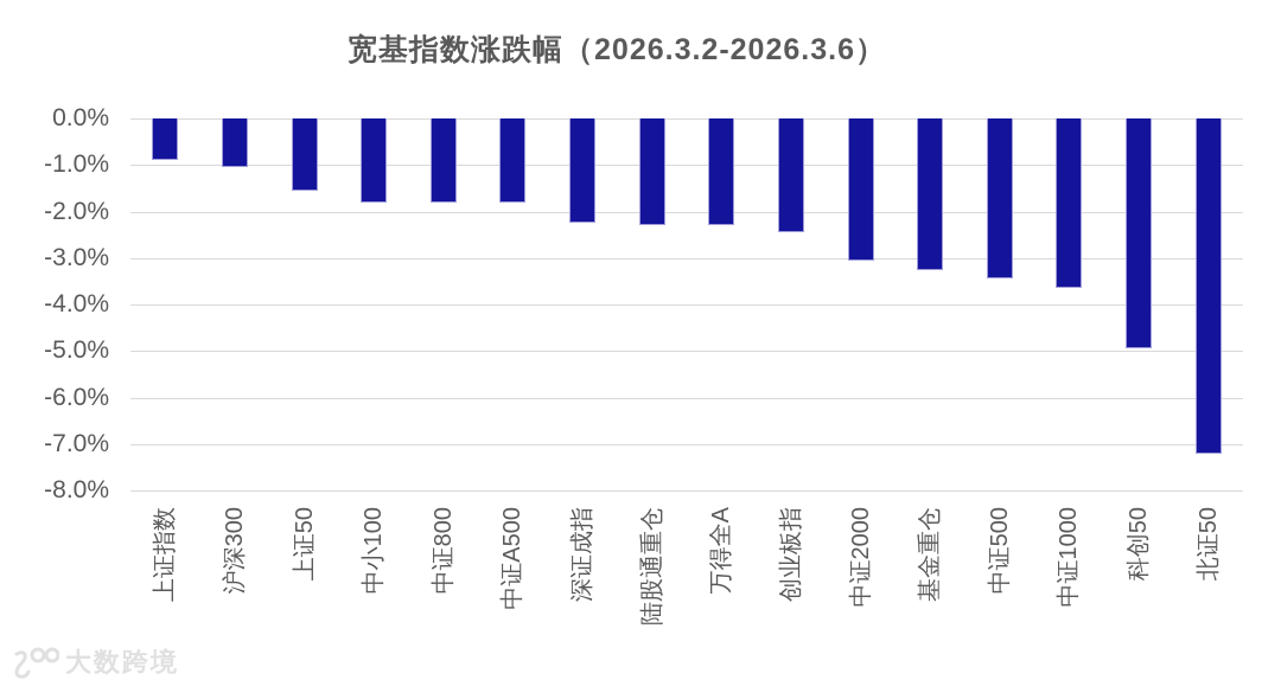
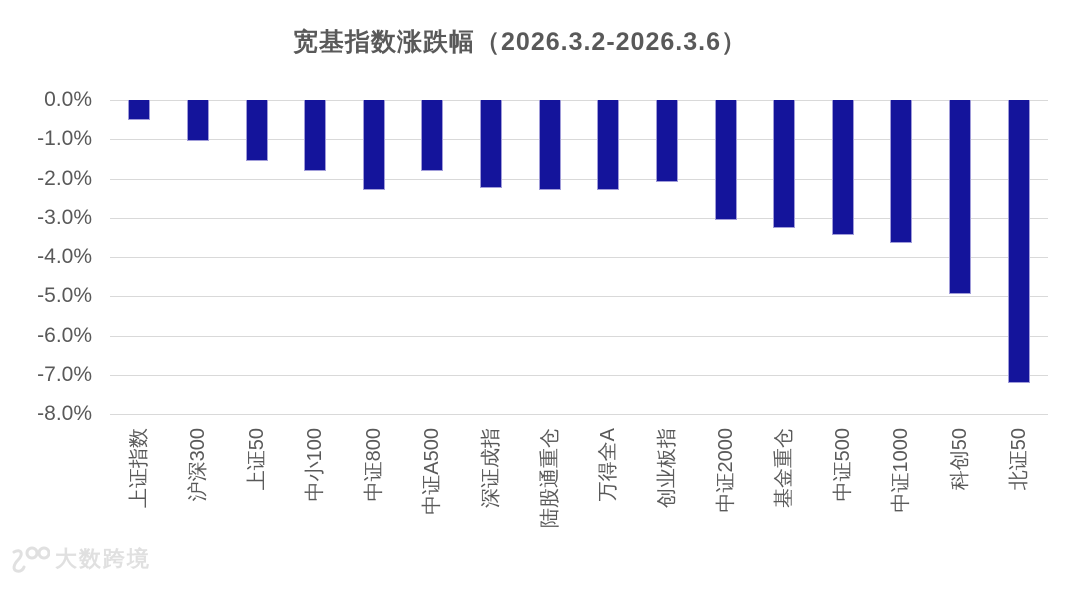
上证指数: -0.9% -> -0.5%
中证800: -1.8% -> -2.3%
创业板指: -2.5% -> -2.1%
